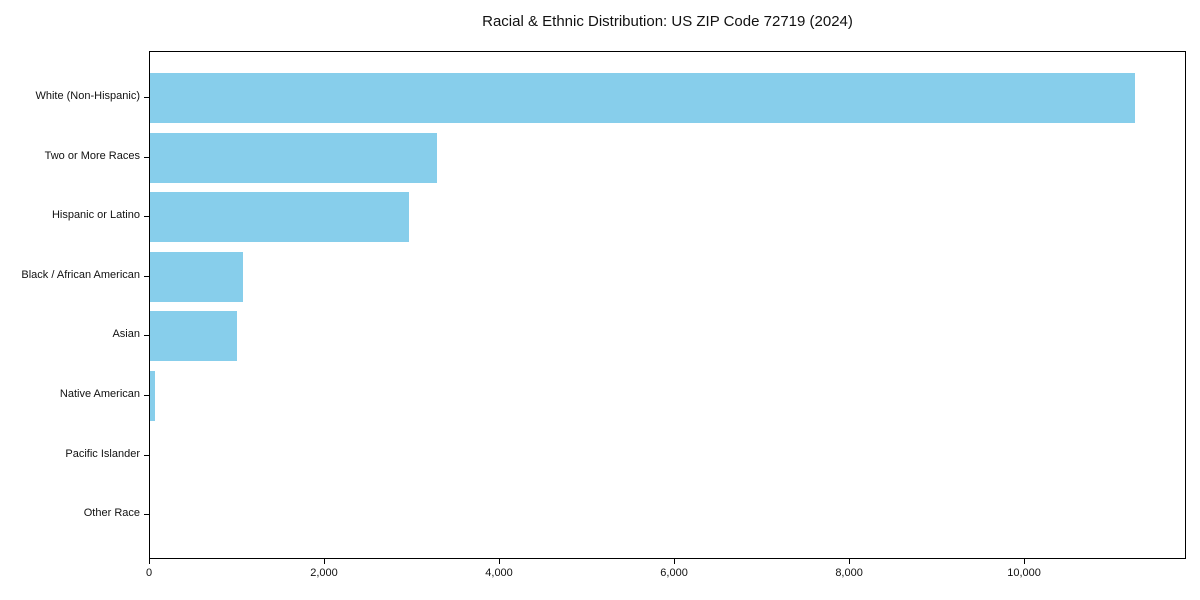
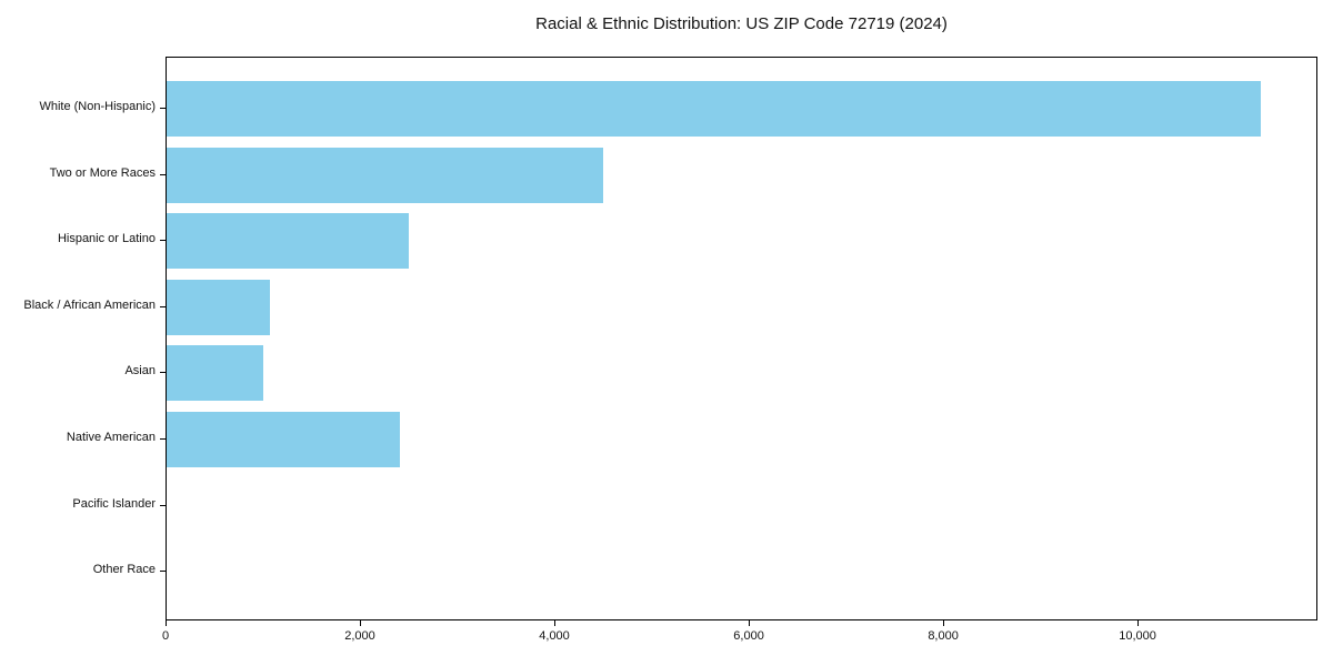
Two or More Races: 3300 -> 4500
Hispanic or Latino: 3000 -> 2500
Native American: 100 -> 2400
